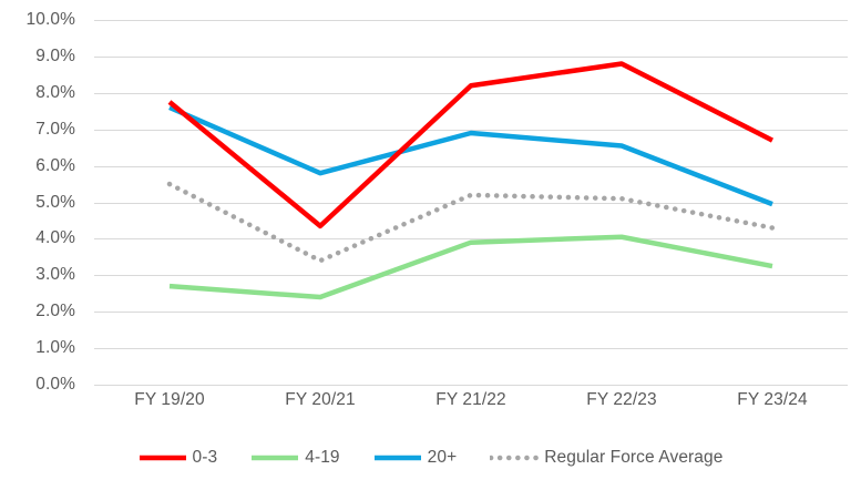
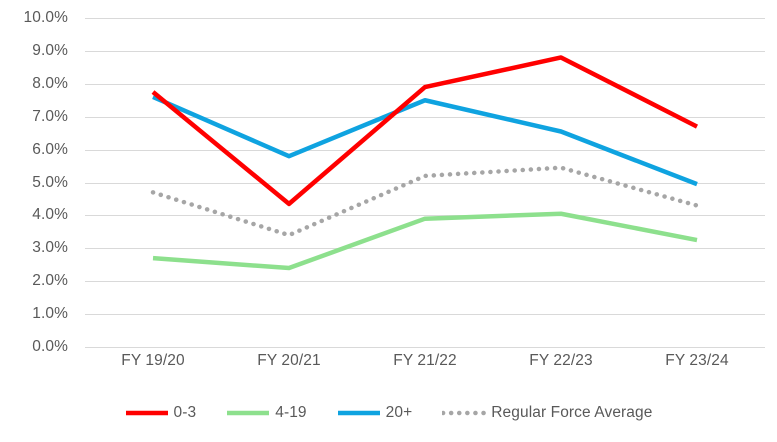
Regular Force Average/FY 19/20: 5.5% -> 4.7%
0-3/FY 21/22: 8.2% -> 7.9%
20+/FY 21/22: 6.9% -> 7.5%
Regular Force Average/FY 22/23: 5.1% -> 5.5%
